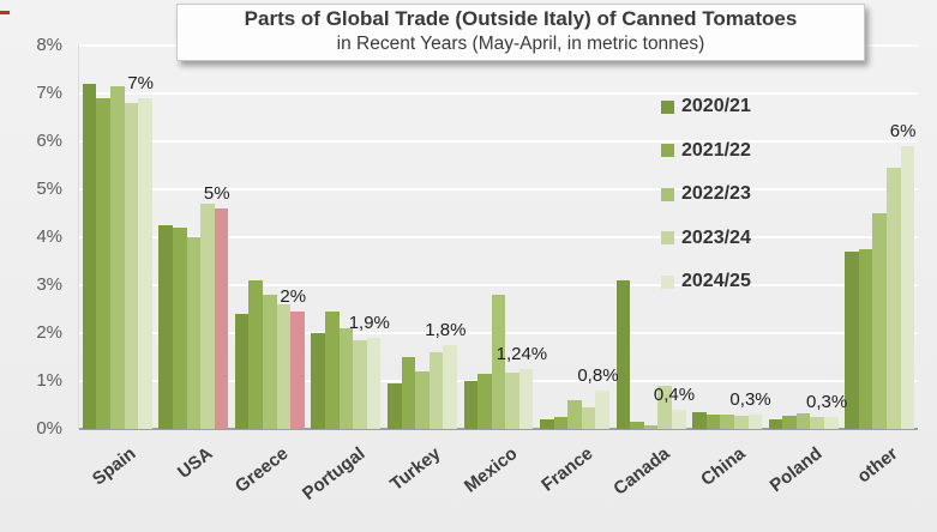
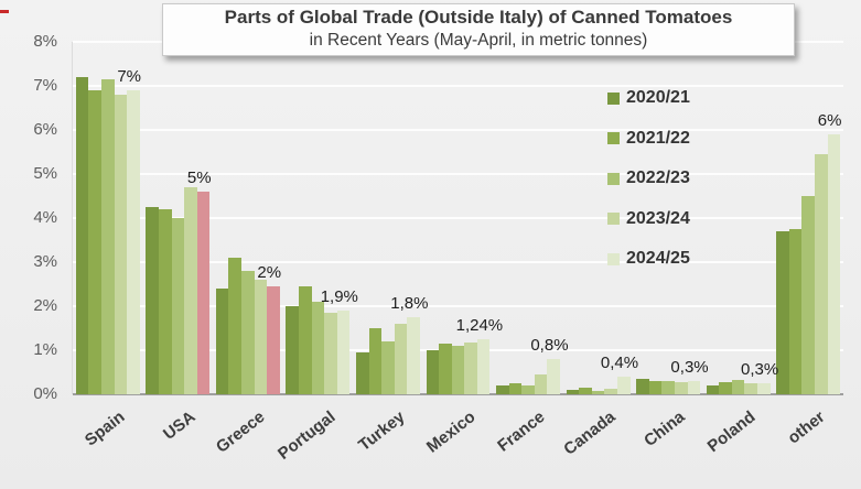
2022/23/Mexico: 2.8% -> 1.1%
2022/23/France: 0.6% -> 0.2%
2020/21/Canada: 3.1% -> 0.1%
2023/24/Canada: 0.9% -> 0.1%
